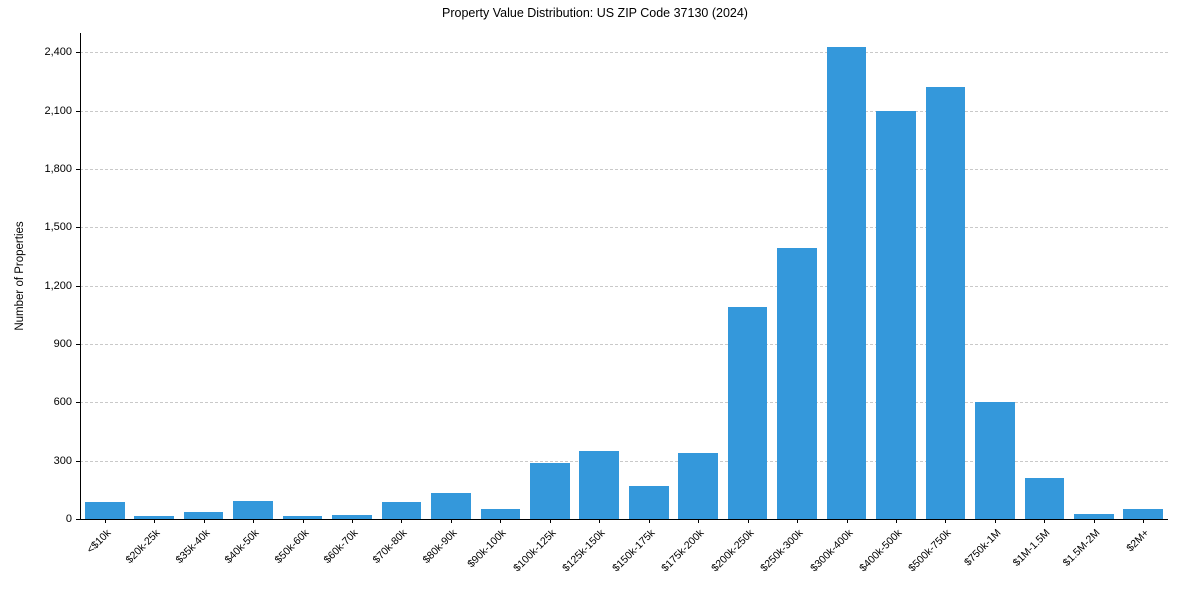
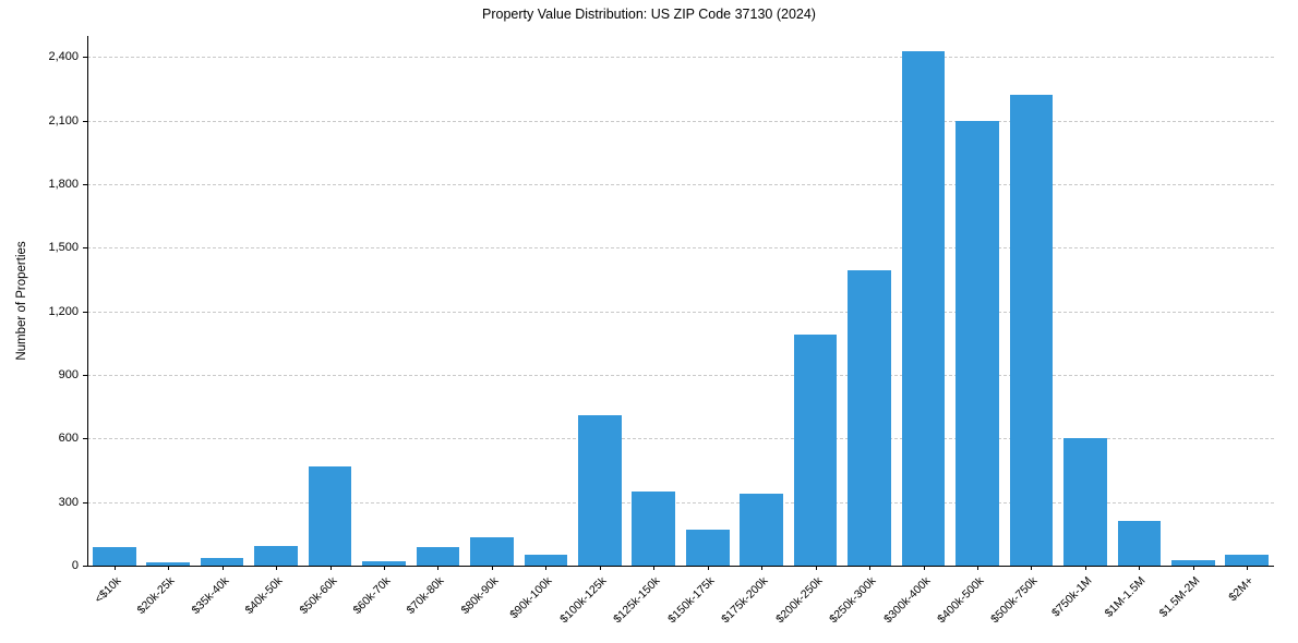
$50k-60k: 10 -> 470
$100k-125k: 290 -> 710
